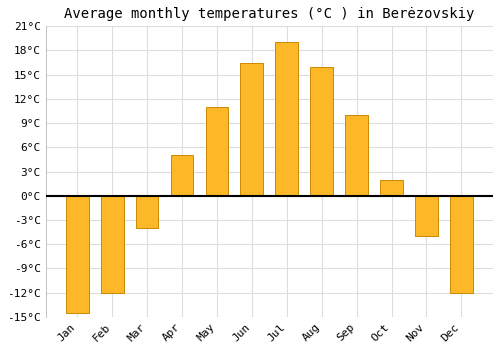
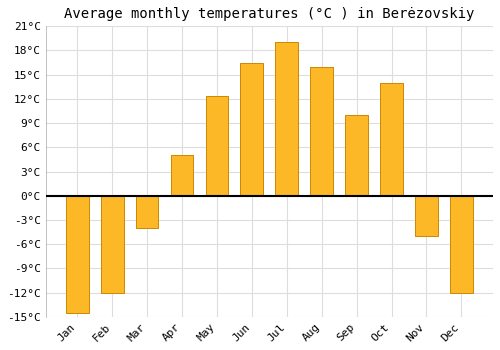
May: 11.0°C -> 12.4°C
Oct: 2.0°C -> 14.0°C
